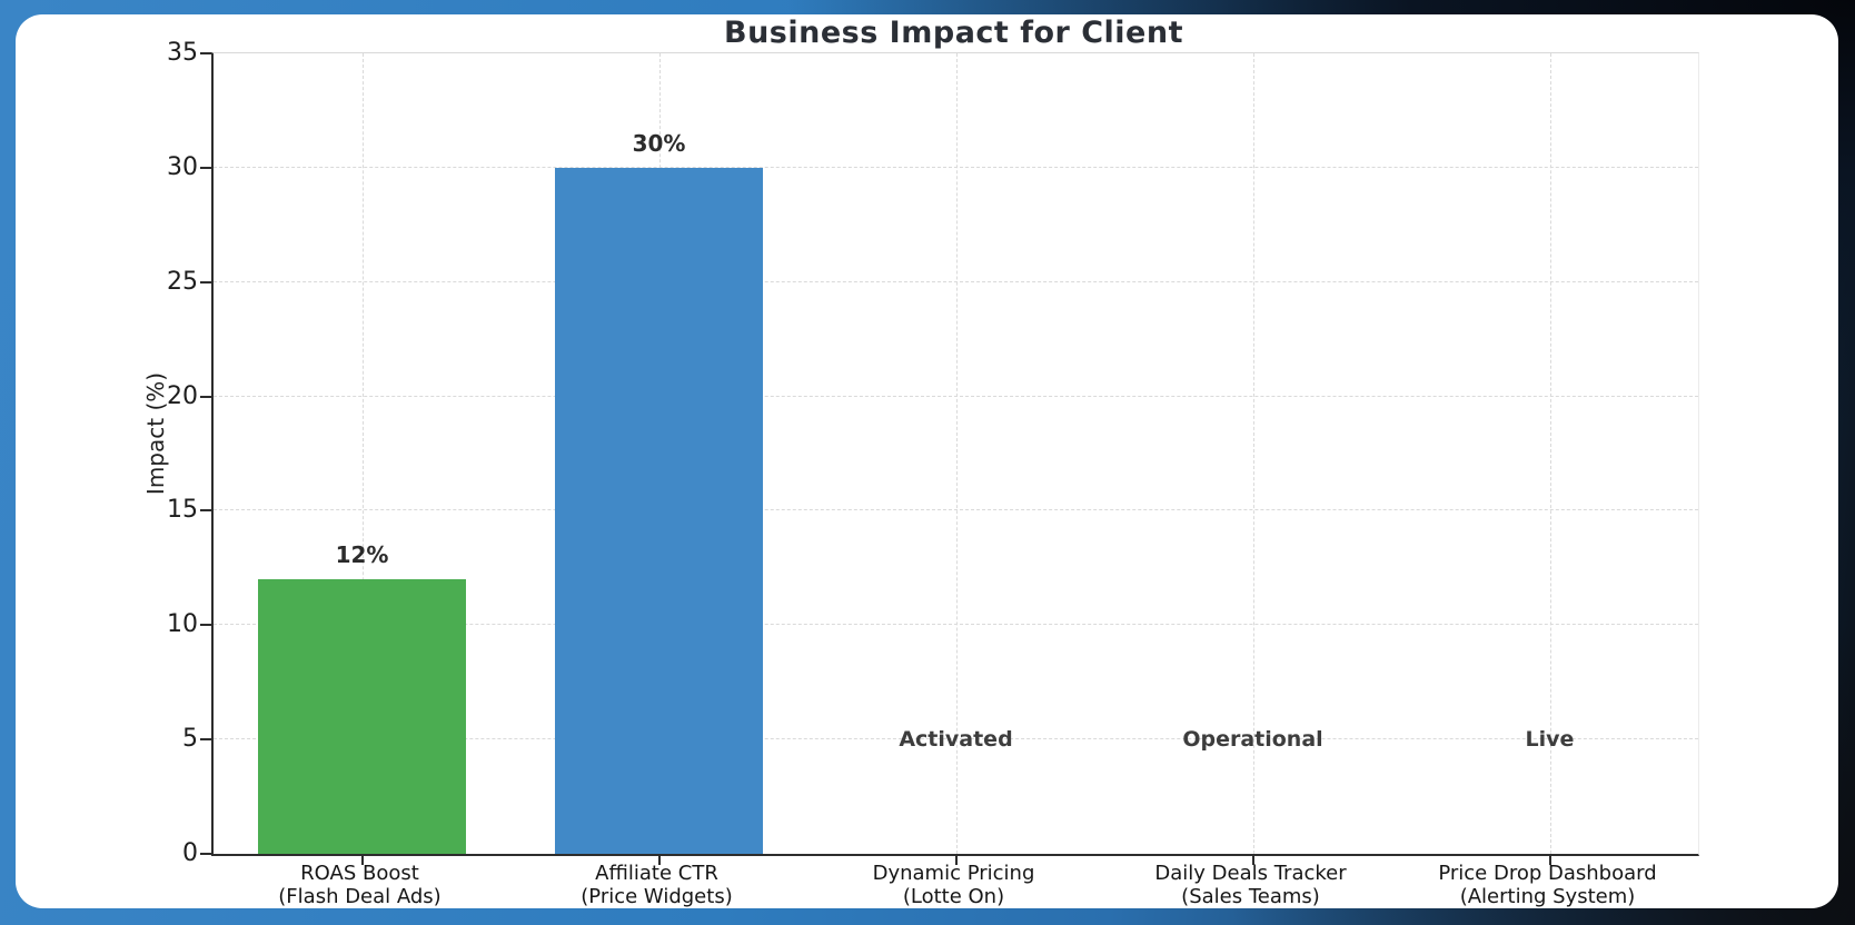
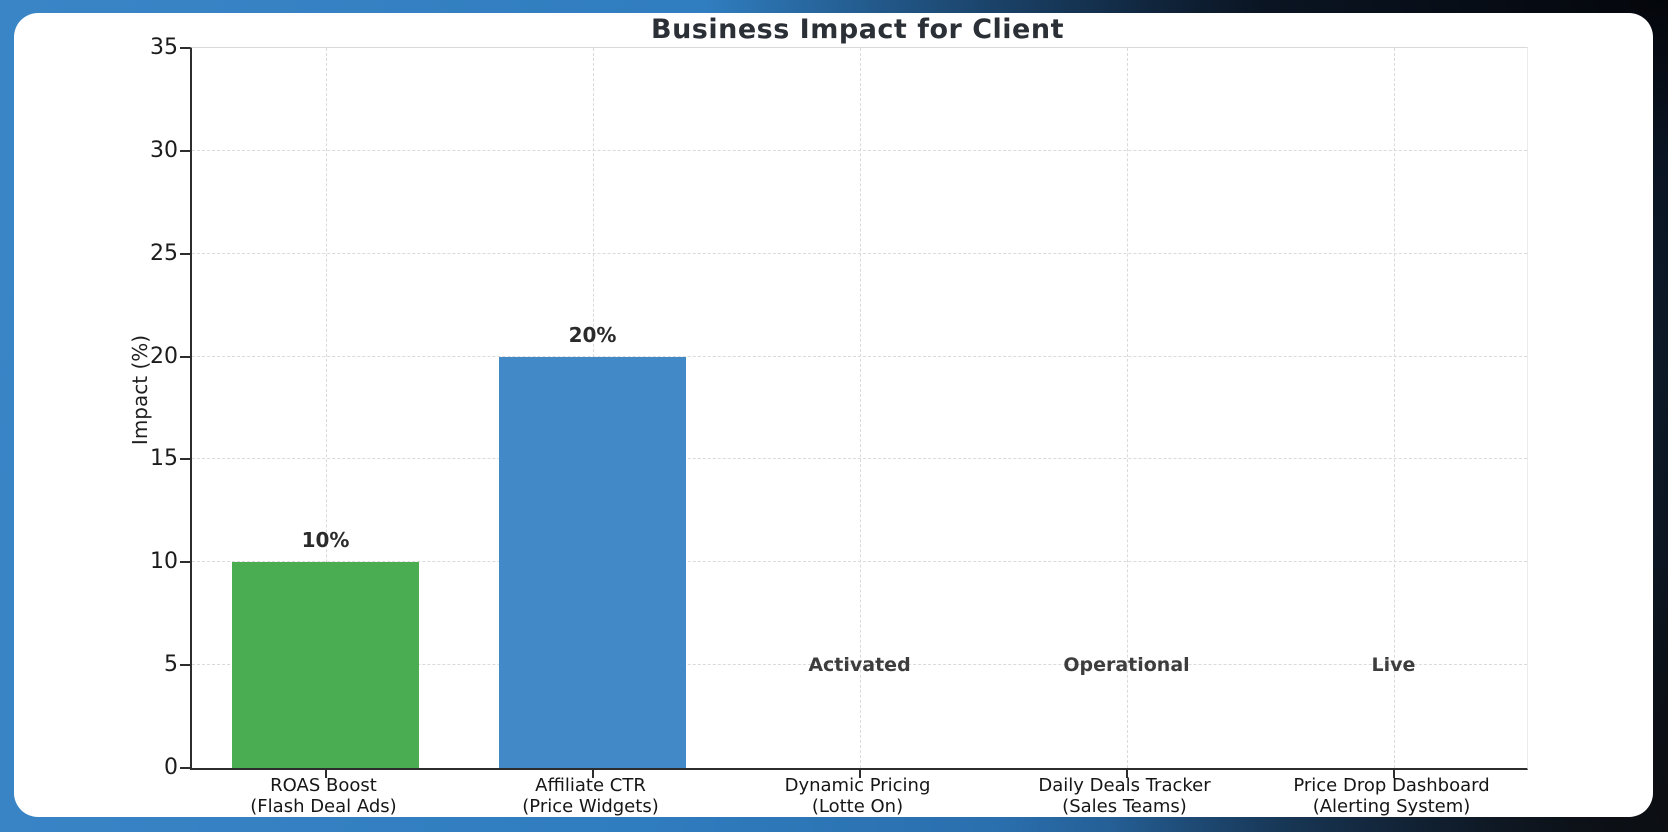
ROAS Boost (Flash Deal Ads): 12% -> 10%
Affiliate CTR (Price Widgets): 30% -> 20%
